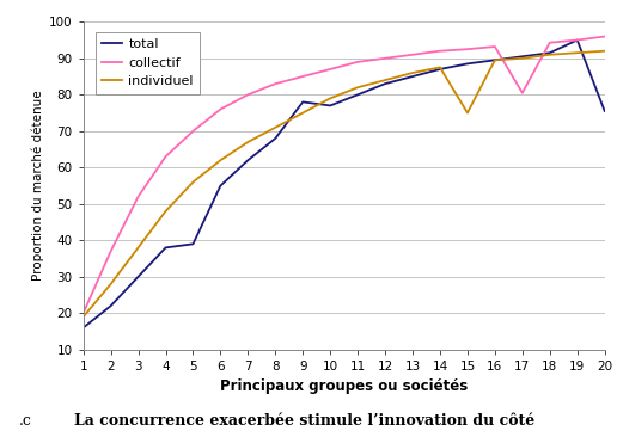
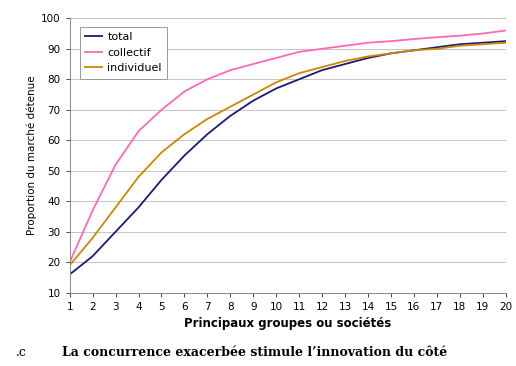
total/5: 39.0 -> 47.0
total/9: 78.0 -> 73.0
individuel/15: 75.0 -> 88.5
collectif/17: 80.5 -> 93.8
total/19: 95.0 -> 92.0
total/20: 75.5 -> 92.5
